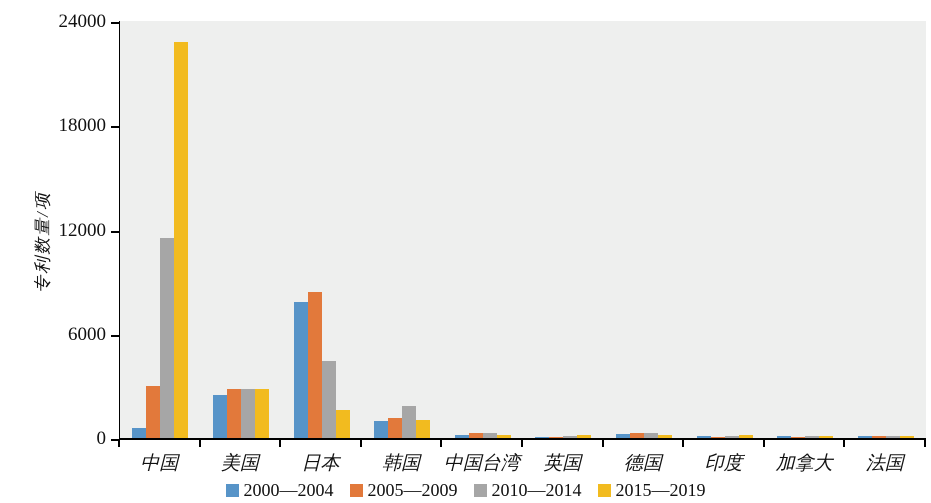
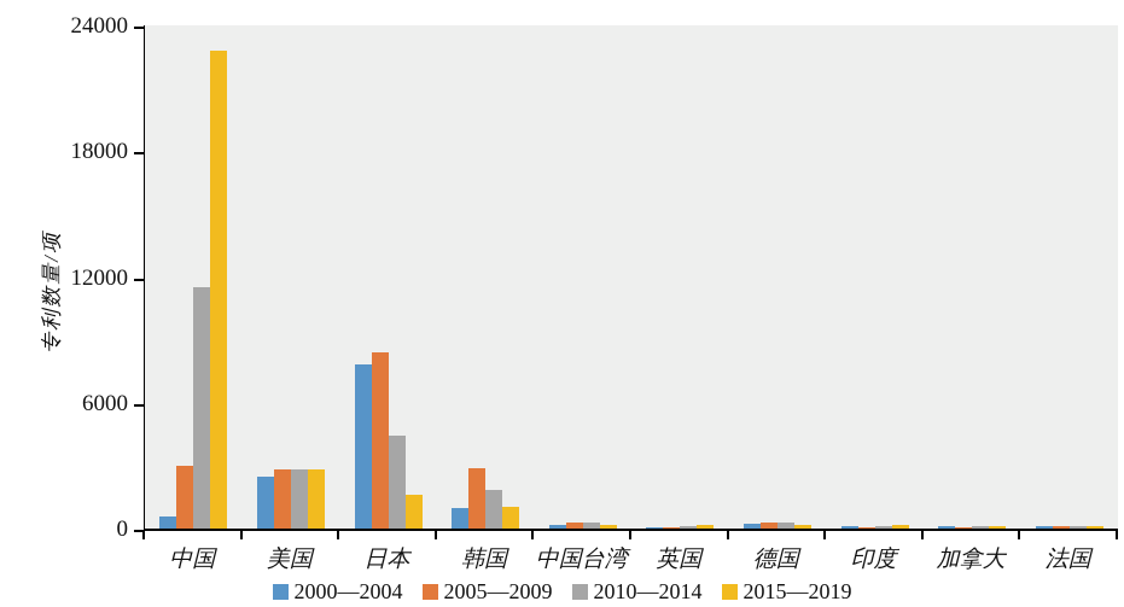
2005—2009/韩国: 1200 -> 2900
